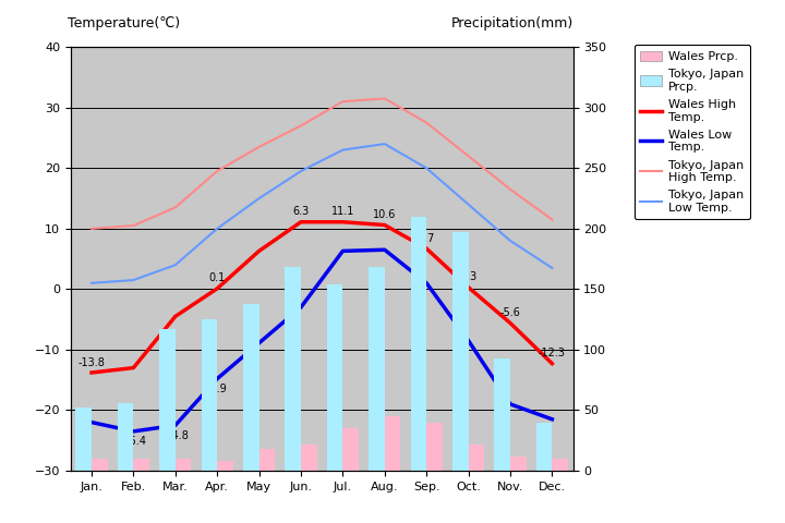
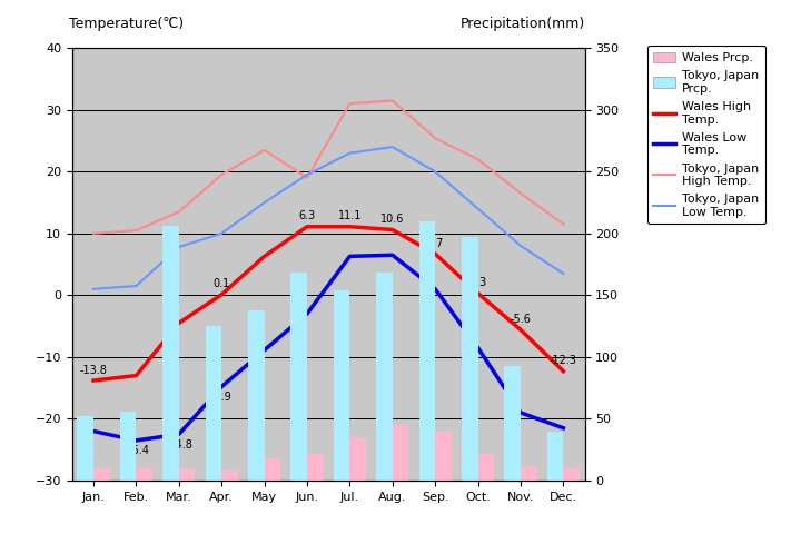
Tokyo, Japan Prcp./Mar.: 117 -> 206
Tokyo, Japan Low Temp./Mar.: 4.0 -> 7.8
Tokyo, Japan High Temp./Jun.: 27.0 -> 19.0
Tokyo, Japan High Temp./Sep.: 27.5 -> 25.4
